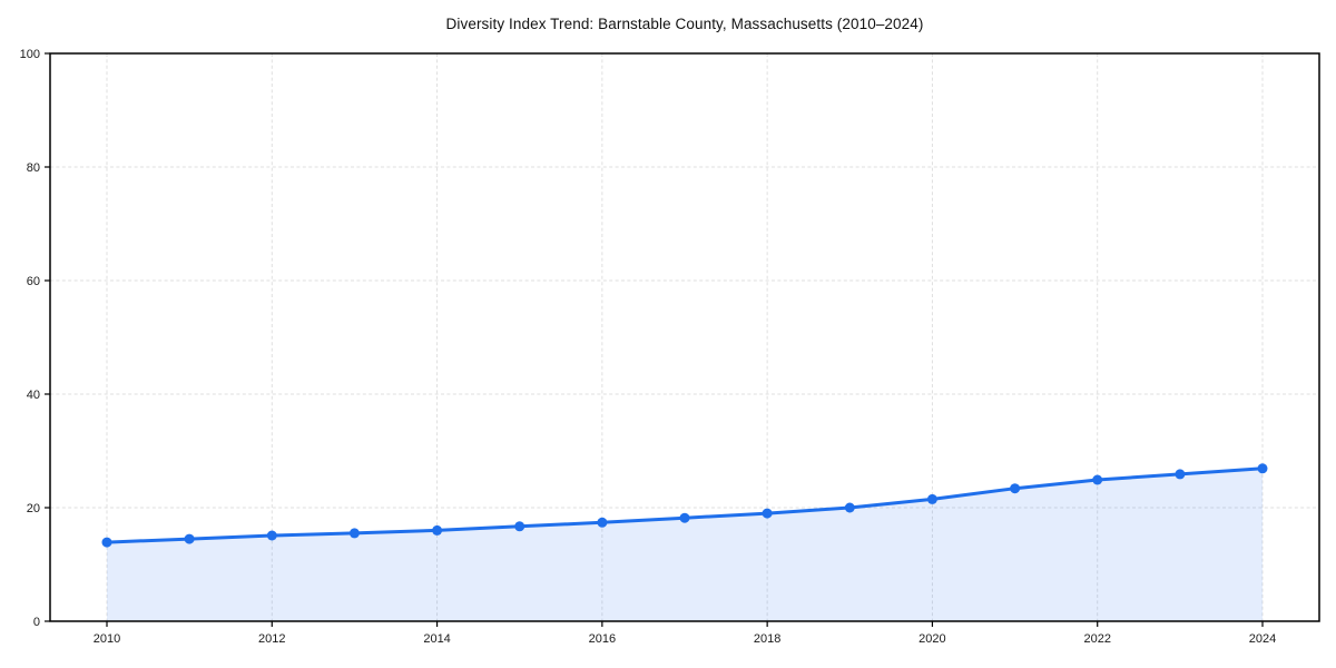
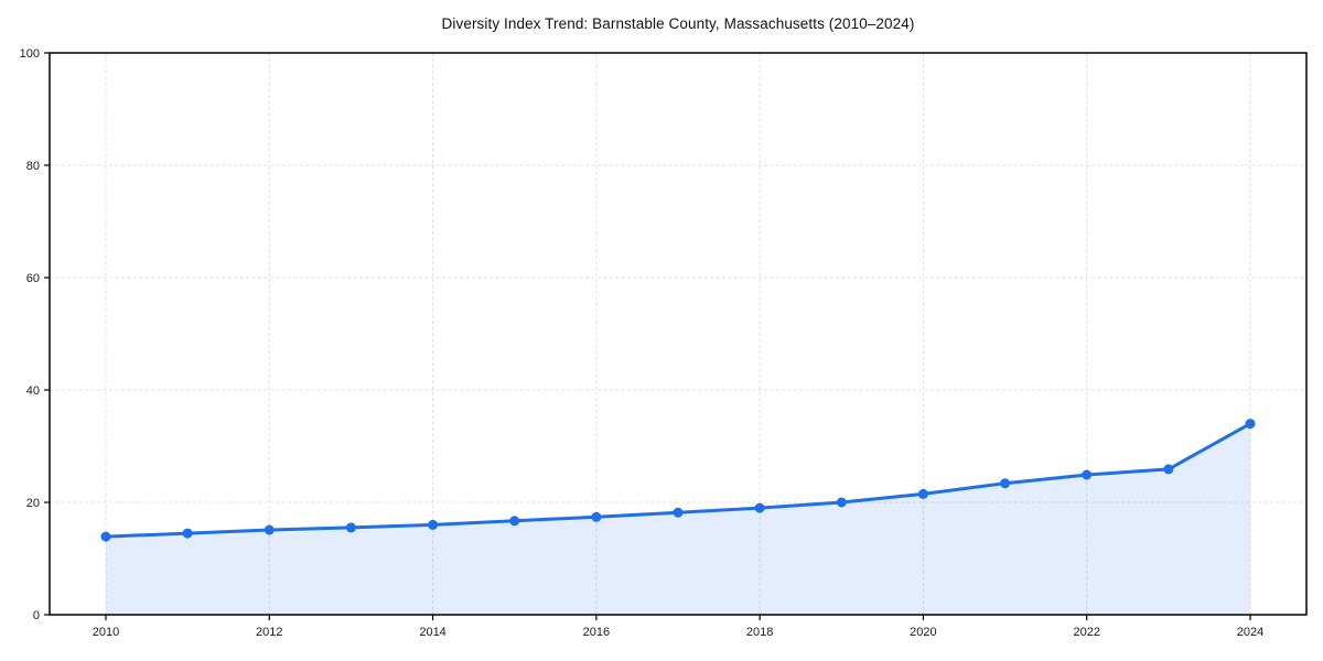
2024: 27 -> 34
